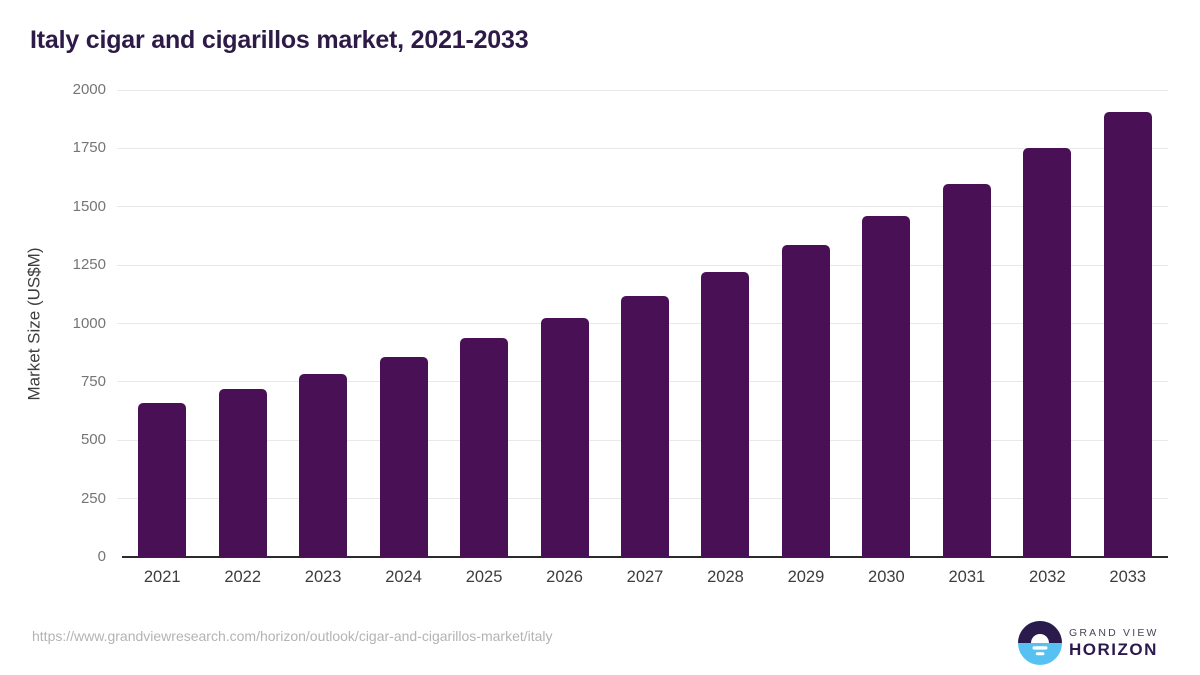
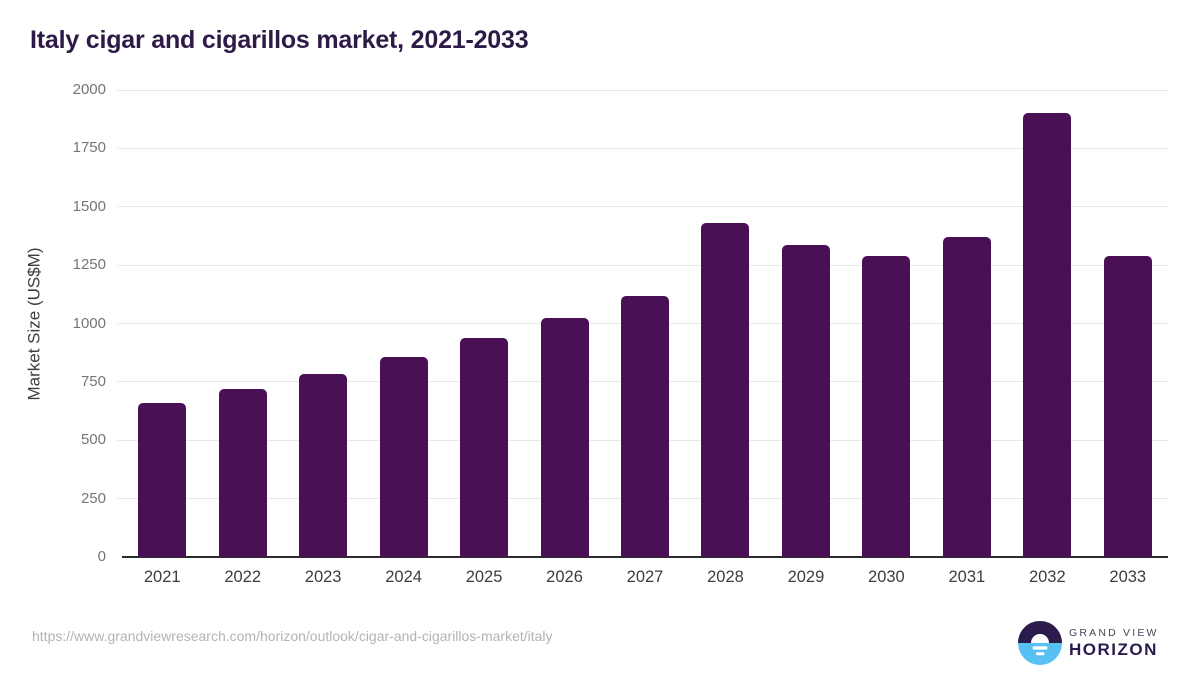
2028: 1220 -> 1430
2030: 1460 -> 1290
2031: 1600 -> 1370
2032: 1750 -> 1900
2033: 1910 -> 1290
